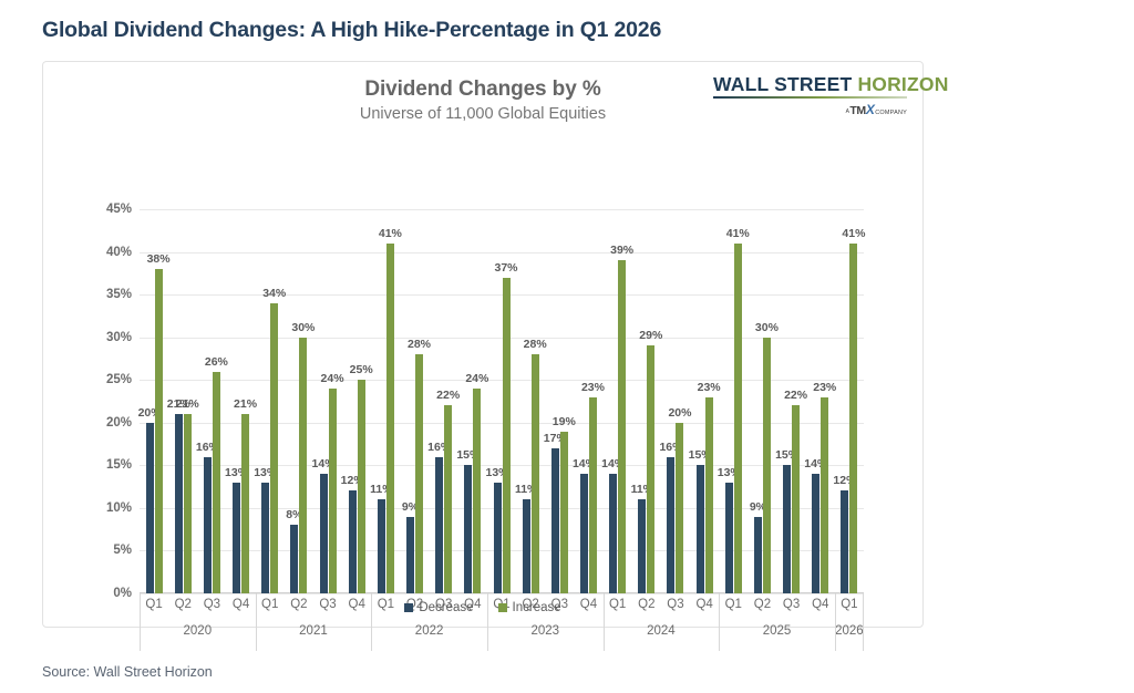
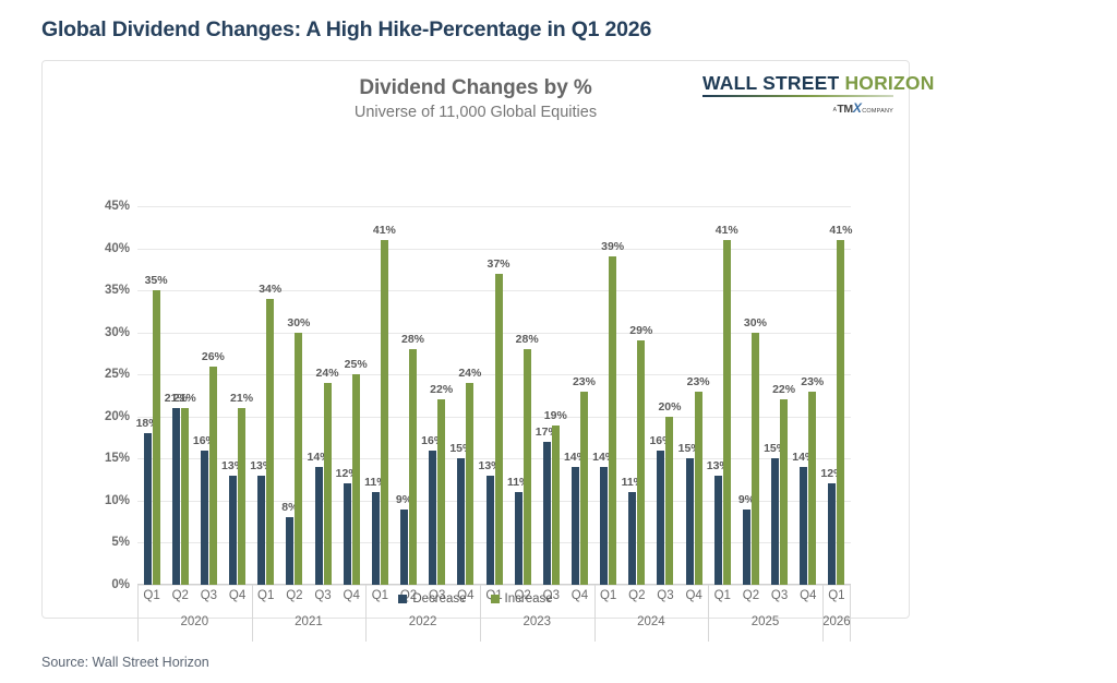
Decrease/Q1 2020: 20% -> 18%
Increase/Q1 2020: 38% -> 35%
